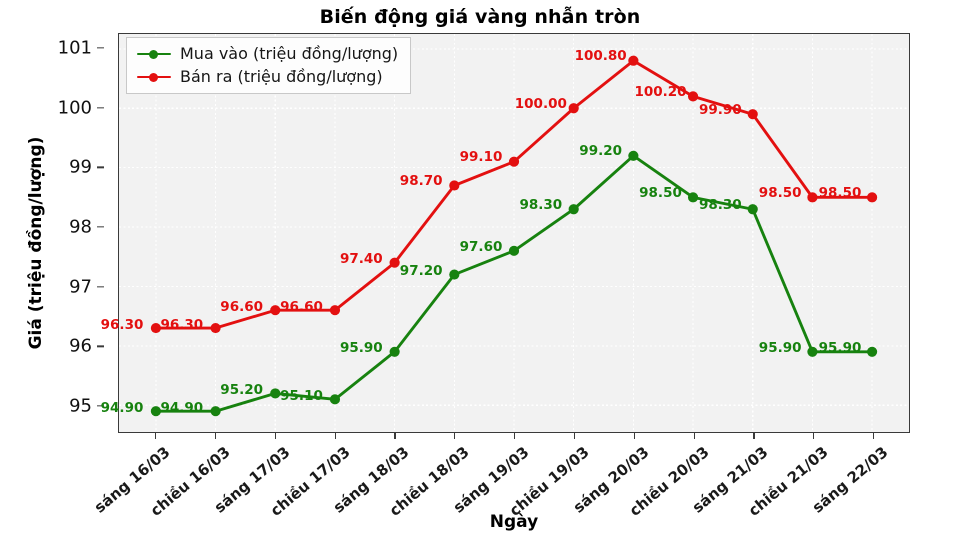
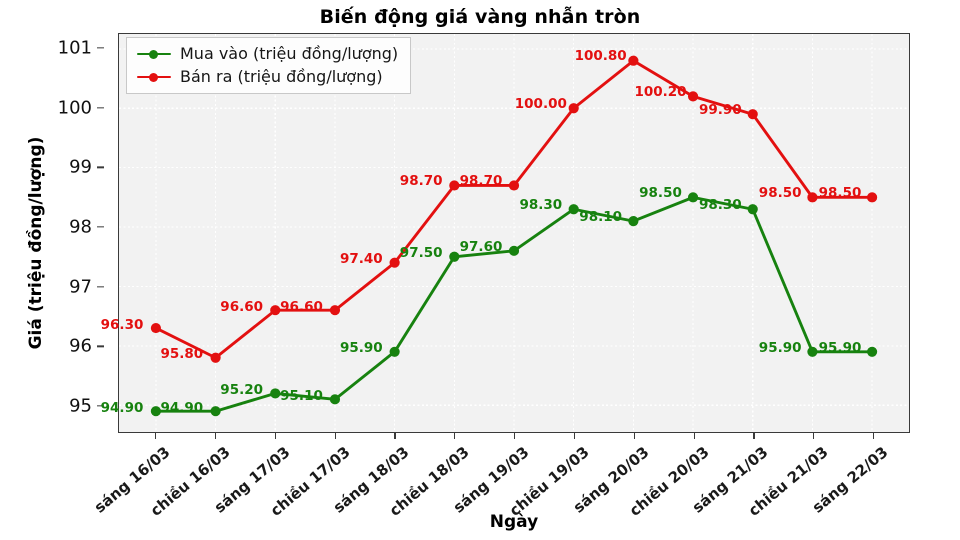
Bán ra (triệu đồng/lượng)/chiều 16/03: 96.30 -> 95.80
Mua vào (triệu đồng/lượng)/chiều 18/03: 97.20 -> 97.50
Bán ra (triệu đồng/lượng)/sáng 19/03: 99.10 -> 98.70
Mua vào (triệu đồng/lượng)/sáng 20/03: 99.20 -> 98.10
